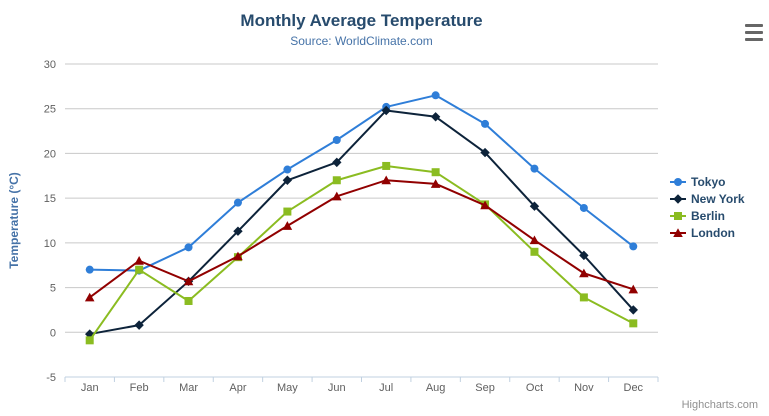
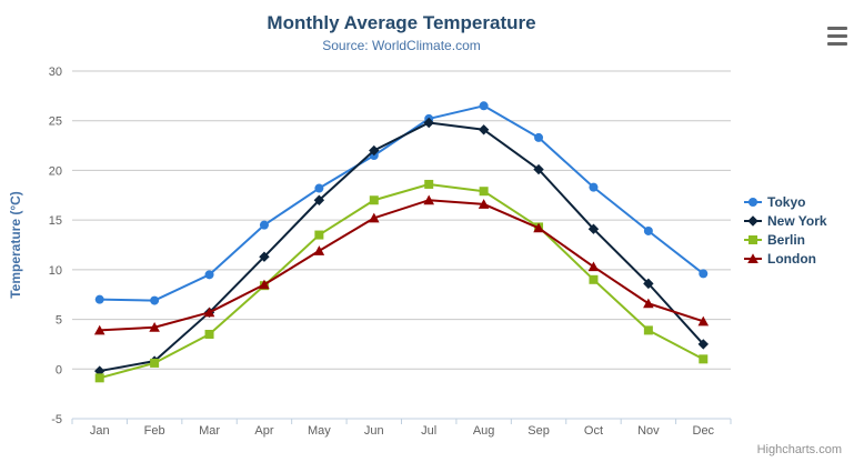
Berlin/Feb: 7 -> 1
London/Feb: 8 -> 4
New York/Jun: 19 -> 22
